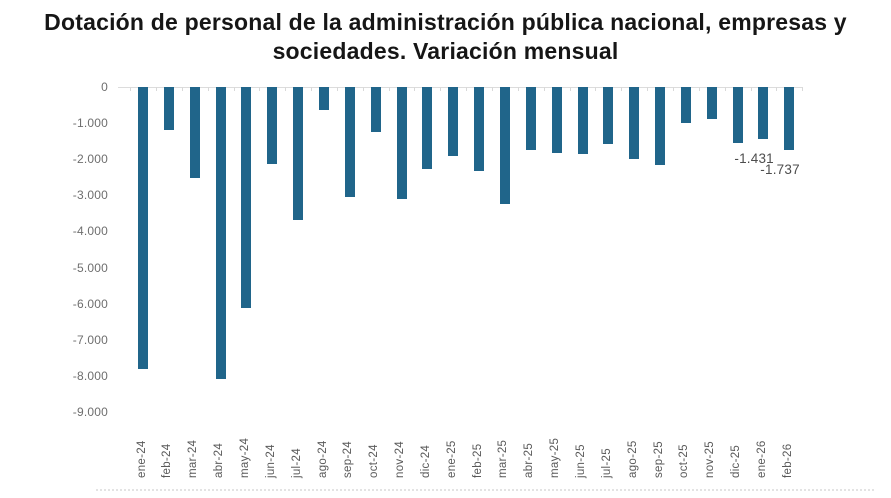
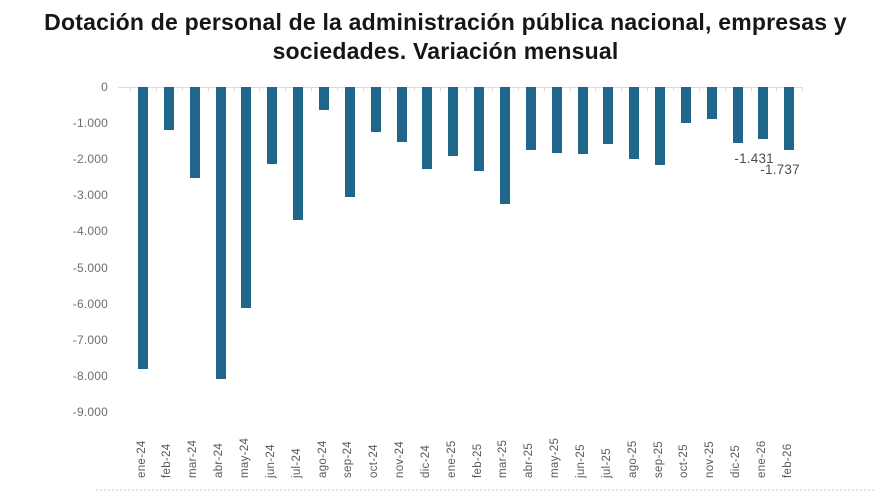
nov-24: -3100 -> -1500
